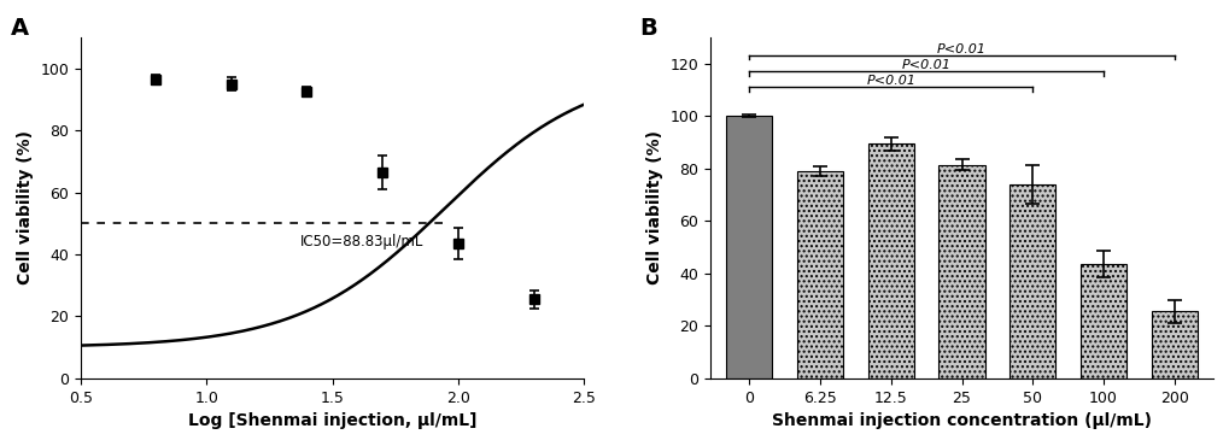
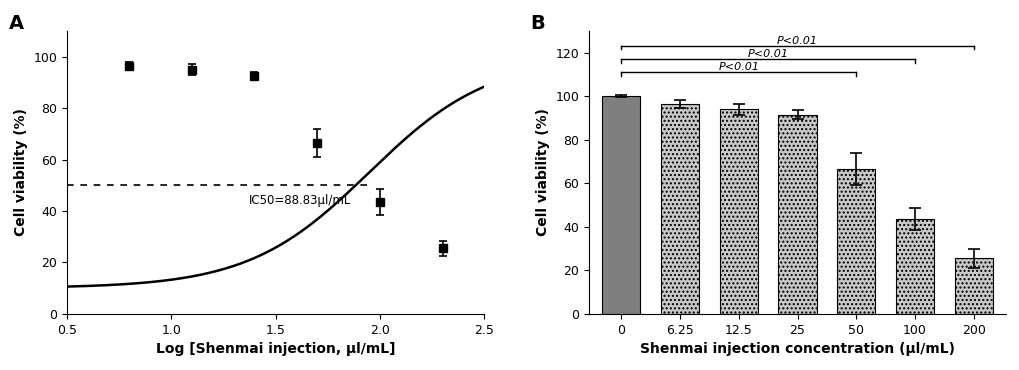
6.25: 79.0 -> 96.5
12.5: 89.5 -> 94.0
25: 81.5 -> 91.5
50: 74.0 -> 66.5
